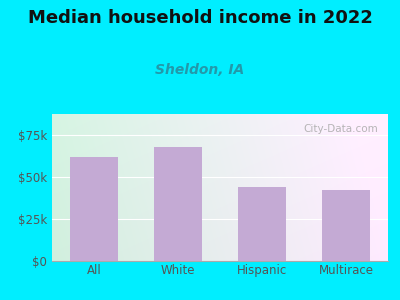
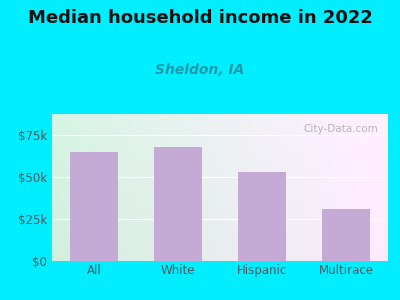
All: $62k -> $65k
Hispanic: $44k -> $53k
Multirace: $42k -> $31k
